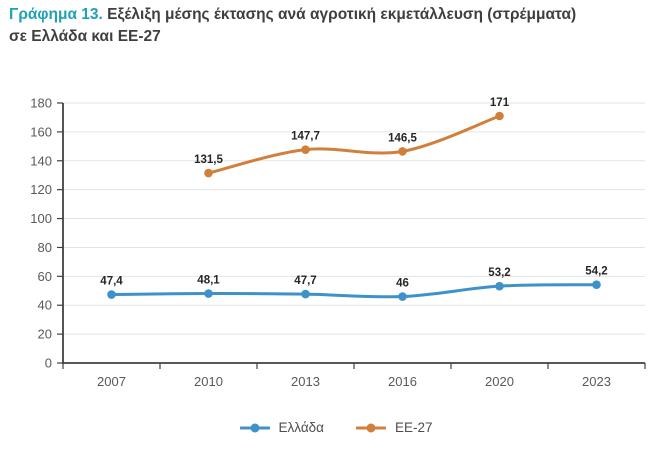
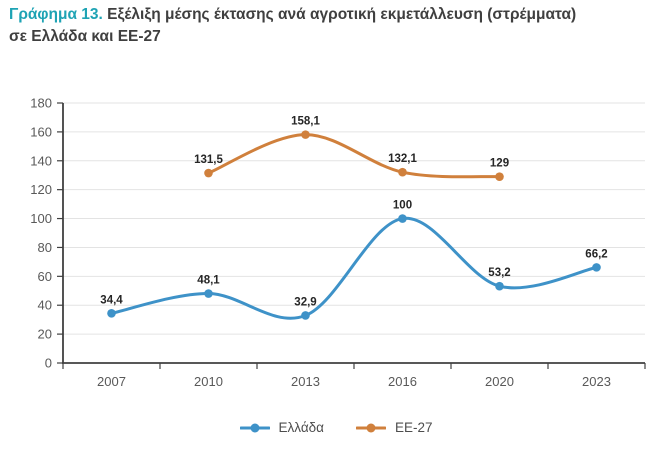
Ελλάδα/2007: 47,4 -> 34,4
Ελλάδα/2013: 47,7 -> 32,9
ΕΕ-27/2013: 147,7 -> 158,1
Ελλάδα/2016: 46 -> 100
ΕΕ-27/2016: 146,5 -> 132,1
ΕΕ-27/2020: 171 -> 129
Ελλάδα/2023: 54,2 -> 66,2
